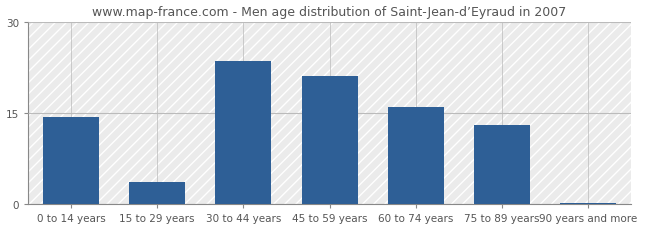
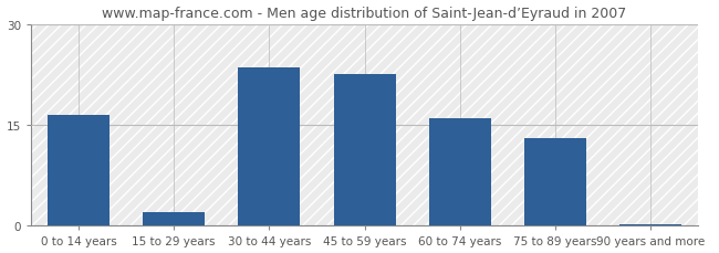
0 to 14 years: 14.4 -> 16.5
15 to 29 years: 3.6 -> 2.0
45 to 59 years: 21.0 -> 22.5
